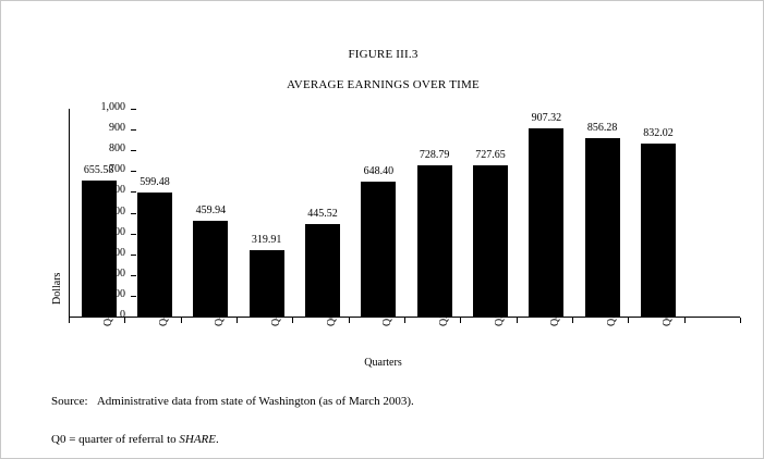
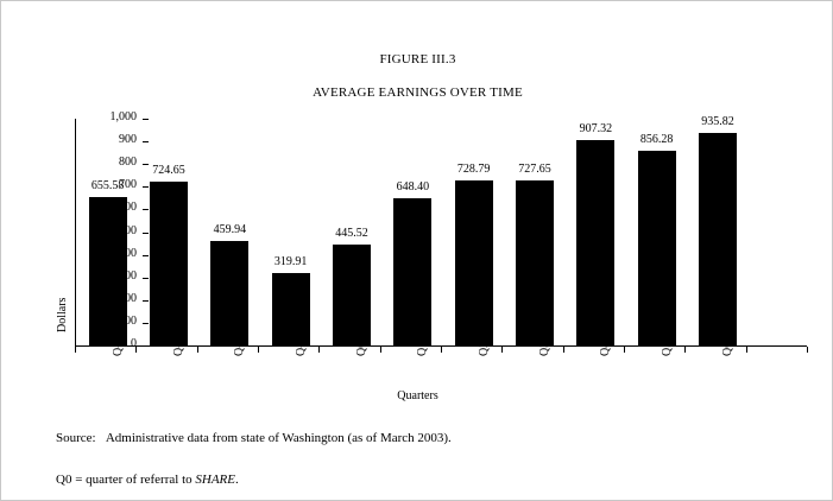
Q-3: 599.48 -> 724.65
Q6: 832.02 -> 935.82
